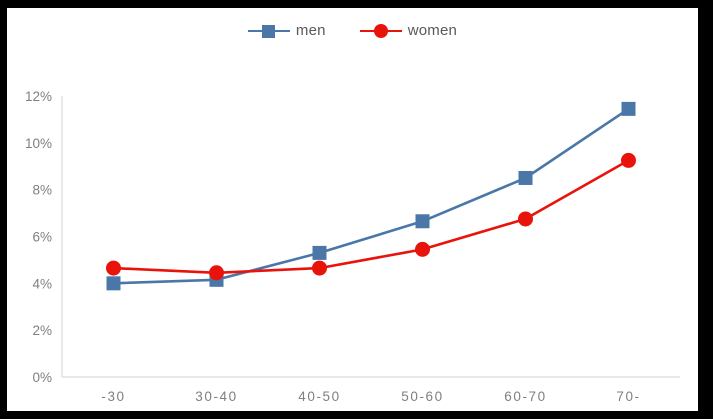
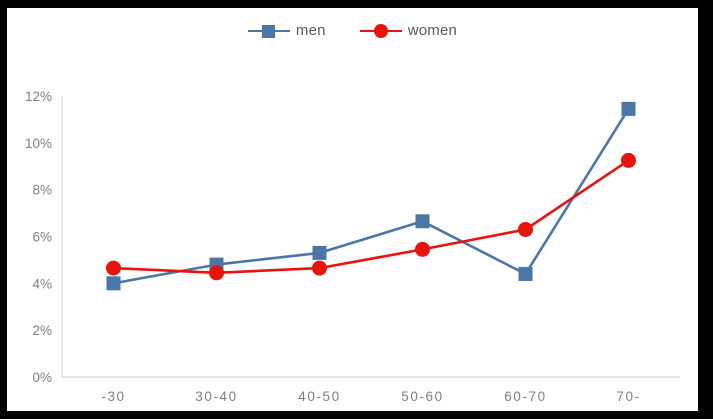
men/30-40: 4.2% -> 4.8%
men/60-70: 8.5% -> 4.4%
women/60-70: 6.8% -> 6.3%
